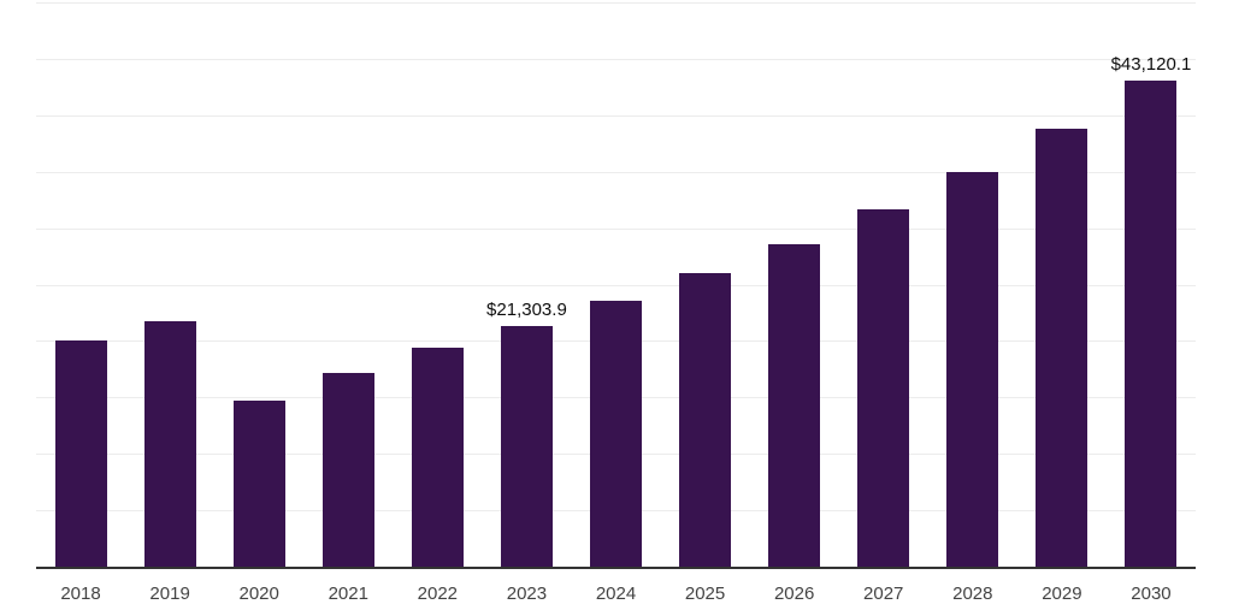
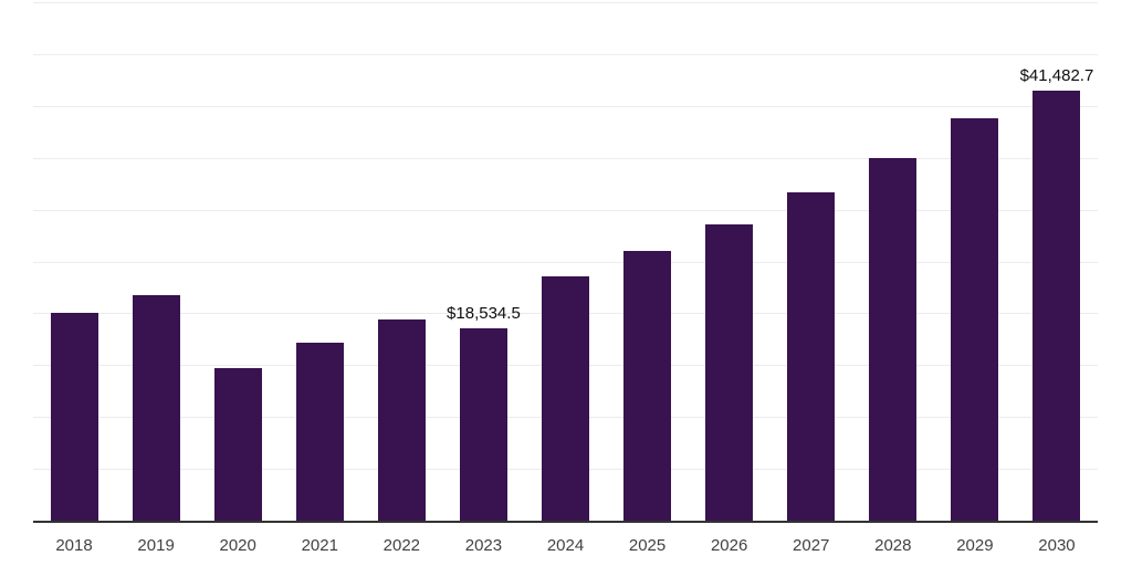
2023: $21,303.9 -> $18,534.5
2030: $43,120.1 -> $41,482.7
